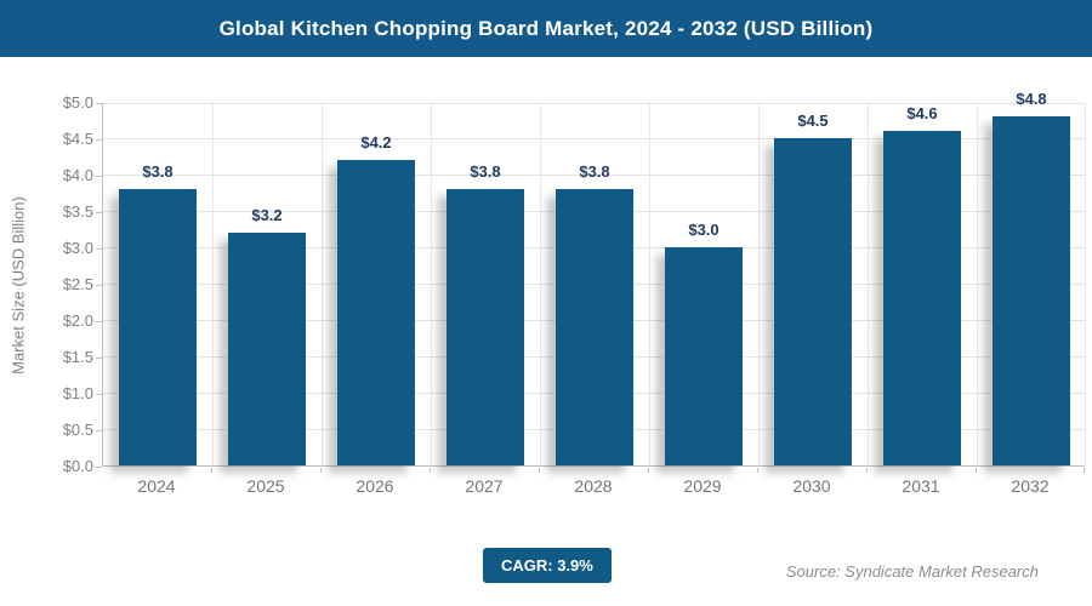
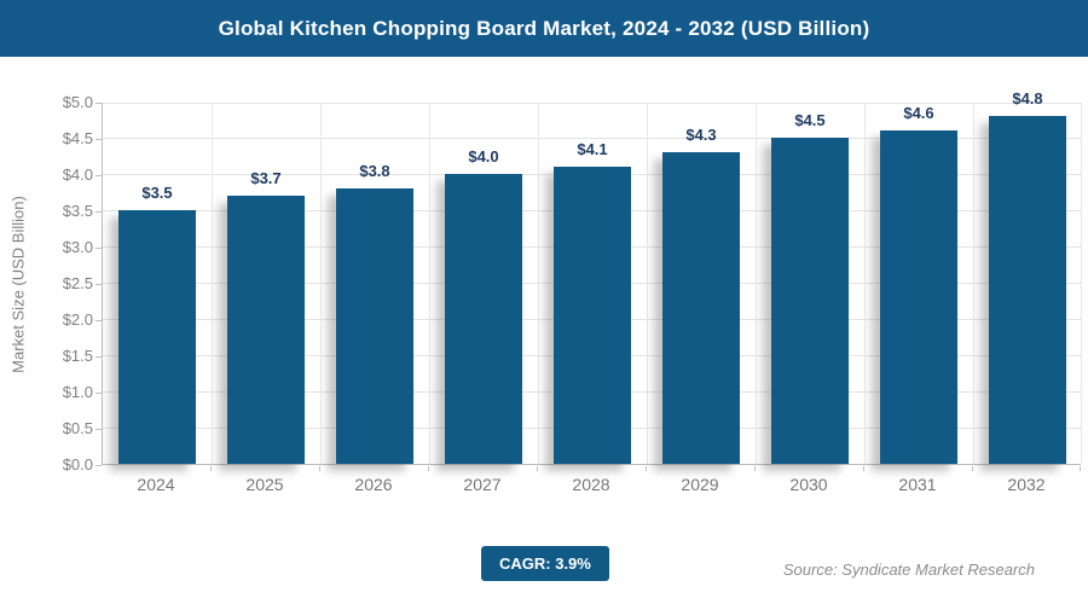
2024: $3.8 -> $3.5
2025: $3.2 -> $3.7
2026: $4.2 -> $3.8
2027: $3.8 -> $4.0
2028: $3.8 -> $4.1
2029: $3.0 -> $4.3
